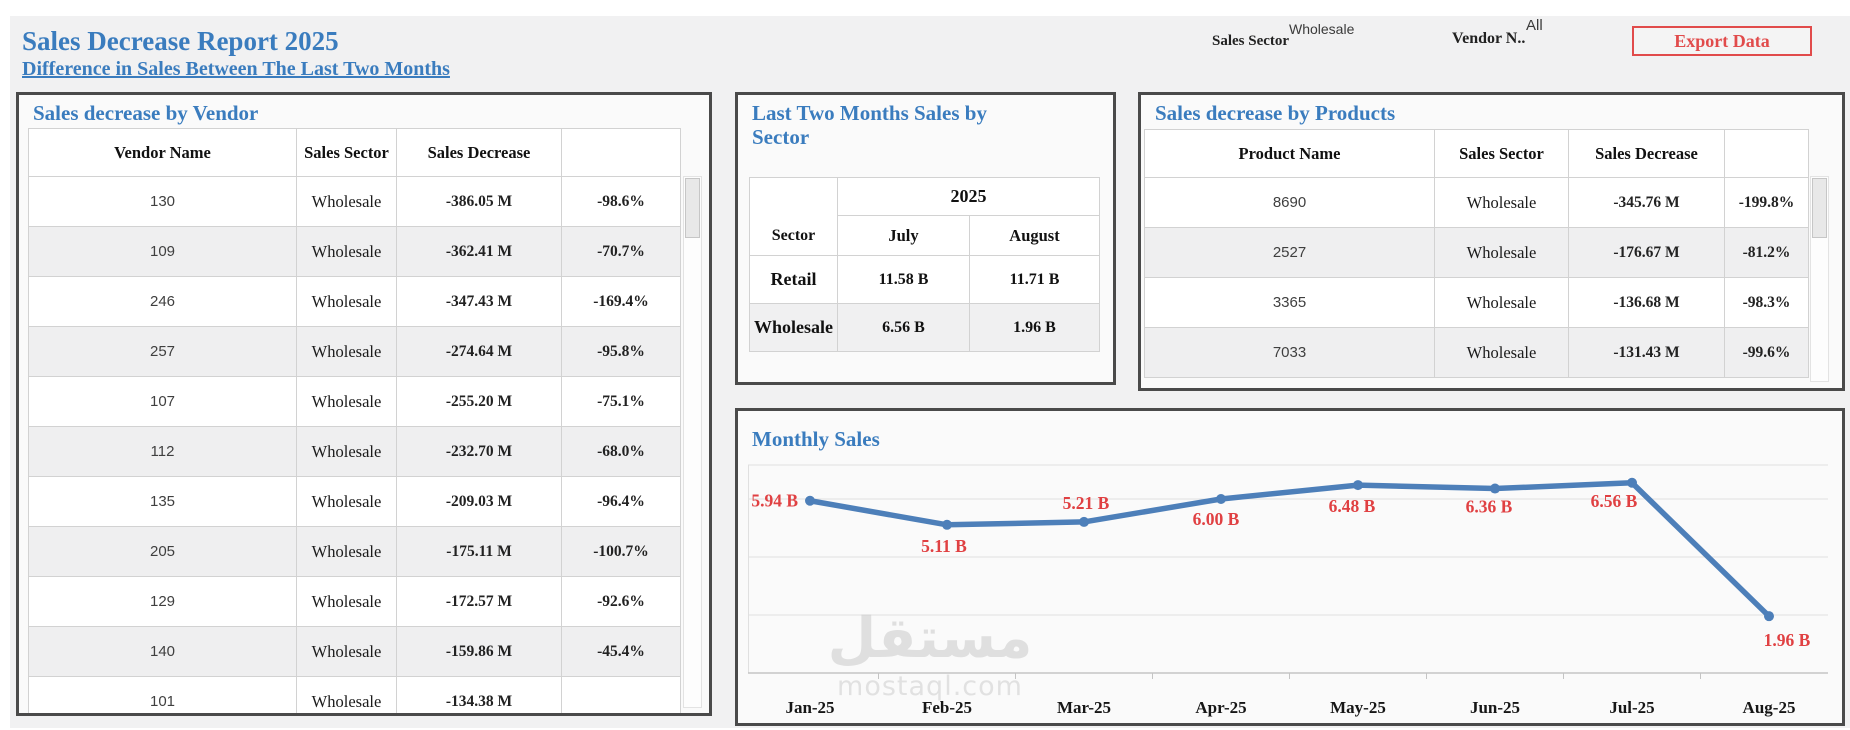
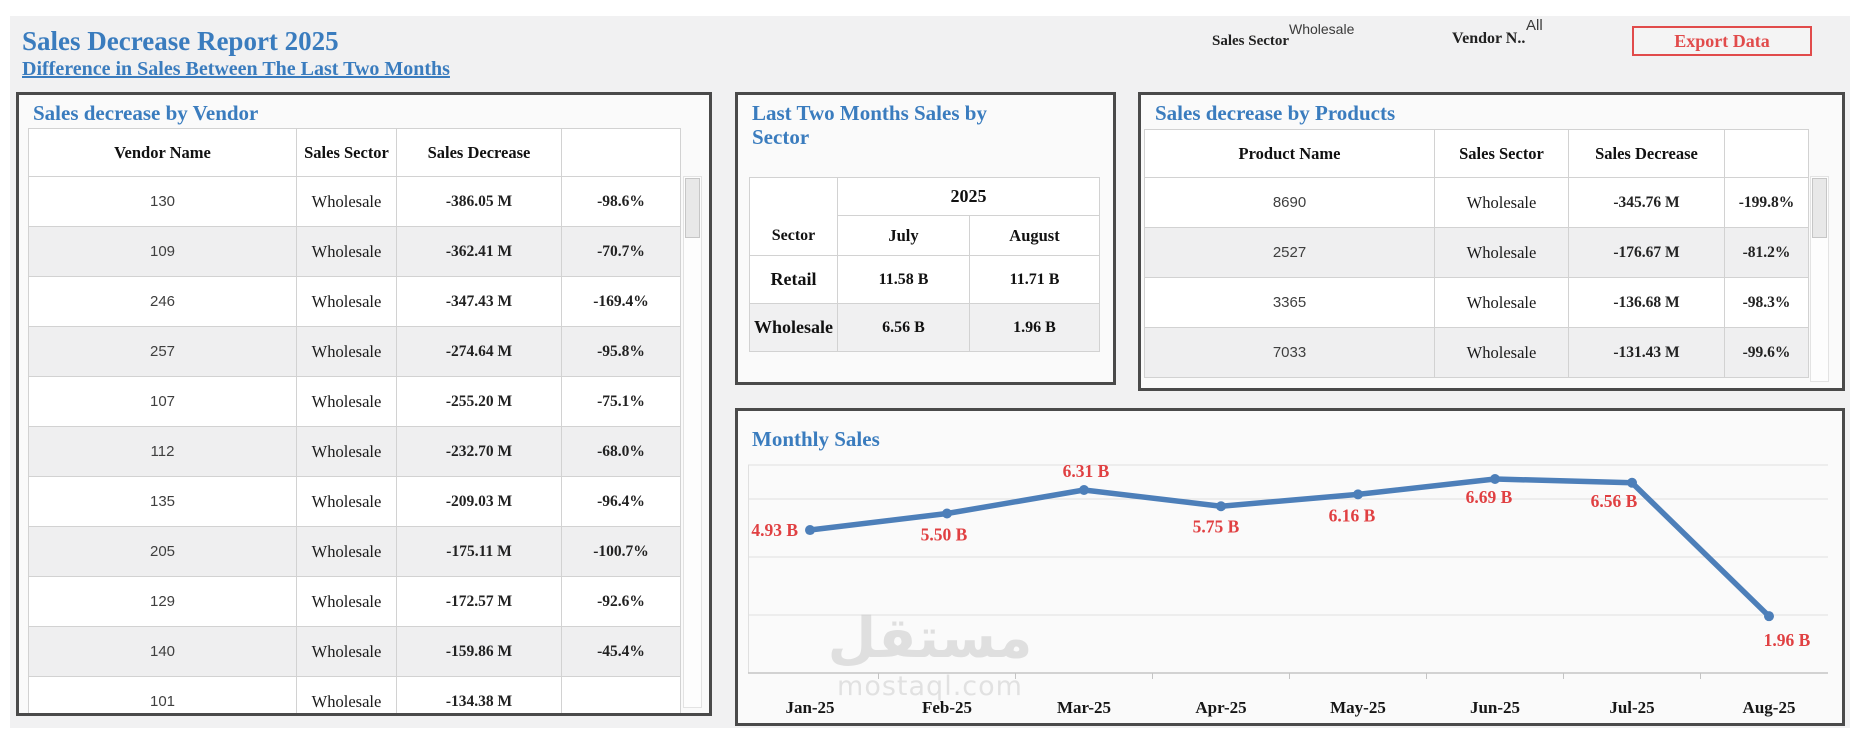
Jan-25: 5.94 -> 4.93
Feb-25: 5.11 -> 5.50
Mar-25: 5.21 -> 6.31
Apr-25: 6.00 -> 5.75
May-25: 6.48 -> 6.16
Jun-25: 6.36 -> 6.69
